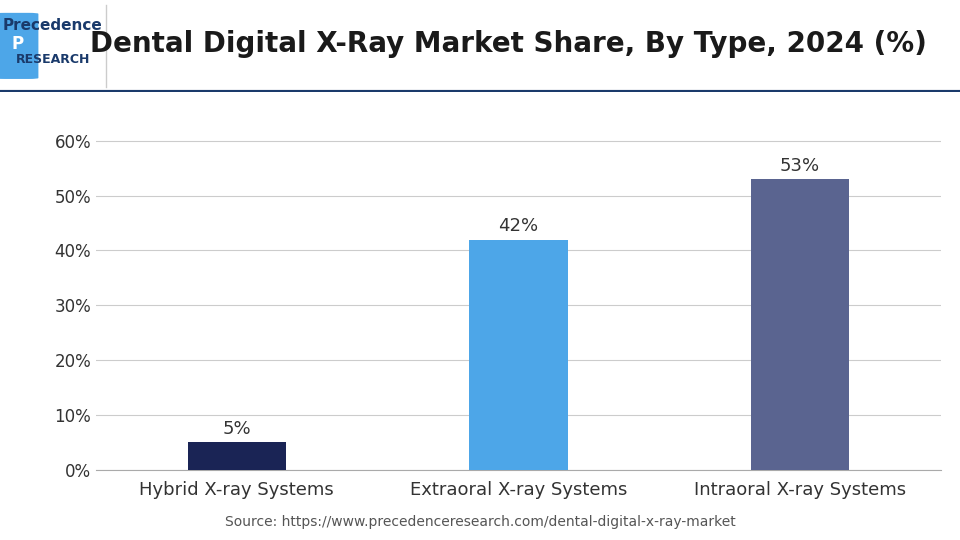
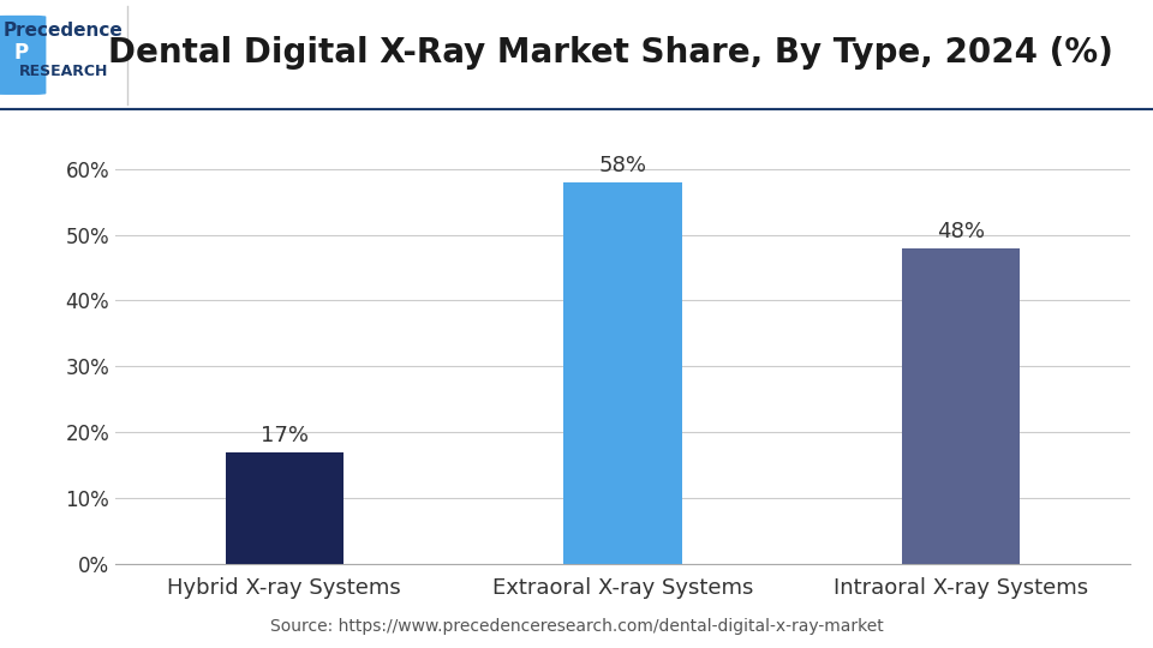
Hybrid X-ray Systems: 5% -> 17%
Extraoral X-ray Systems: 42% -> 58%
Intraoral X-ray Systems: 53% -> 48%
